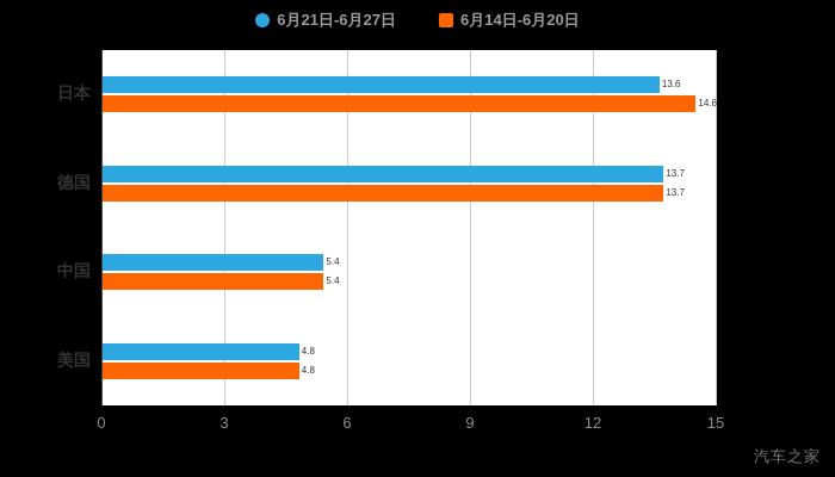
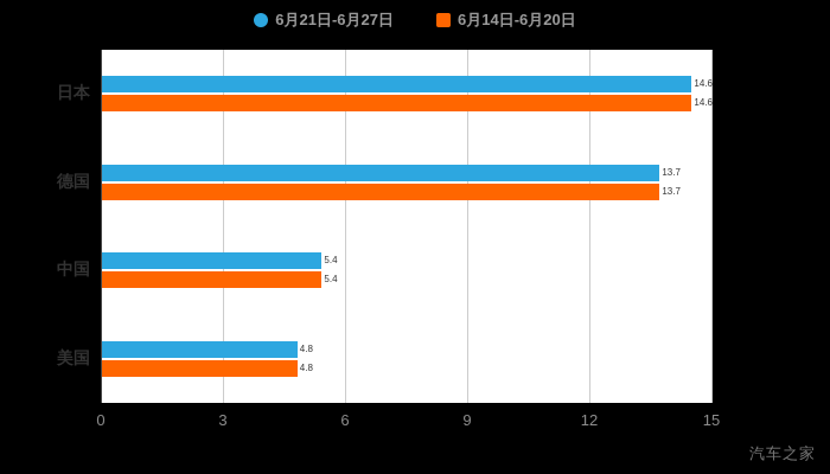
6月21日-6月27日/日本: 13.6 -> 14.6
